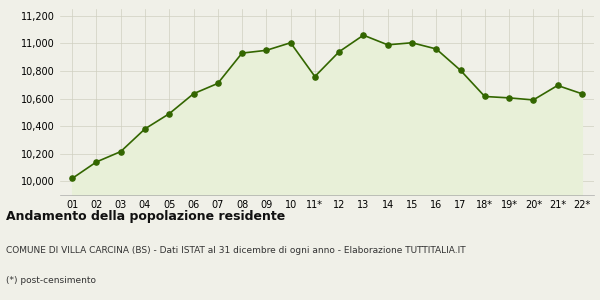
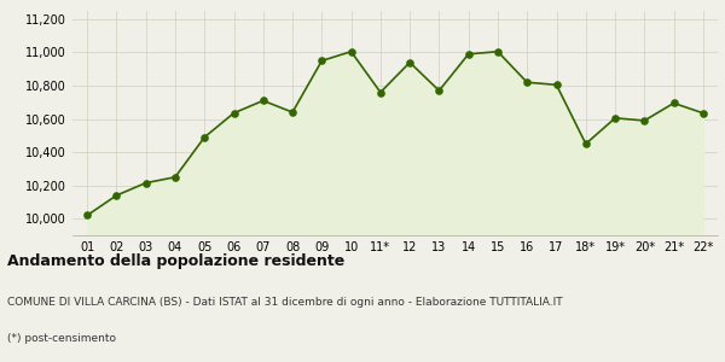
04: 10,380 -> 10,250
08: 10,930 -> 10,640
13: 11,060 -> 10,770
16: 10,960 -> 10,820
18*: 10,620 -> 10,450
